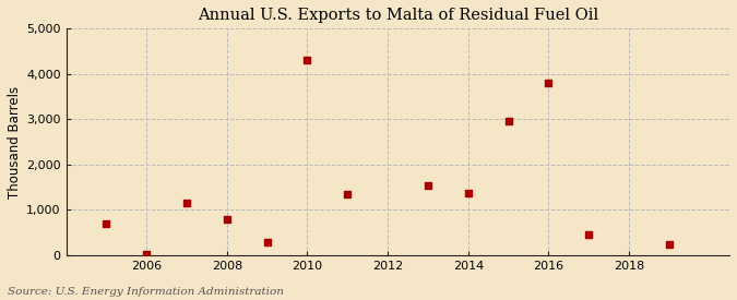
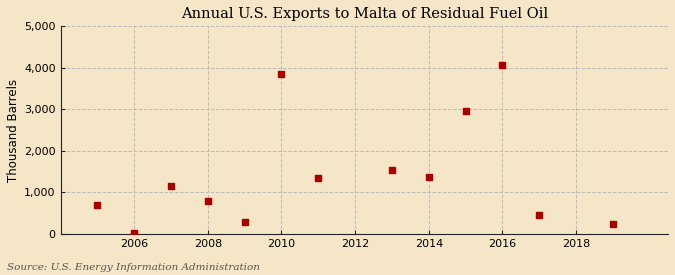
2010: 4,300 -> 3,850
2016: 3,800 -> 4,070
